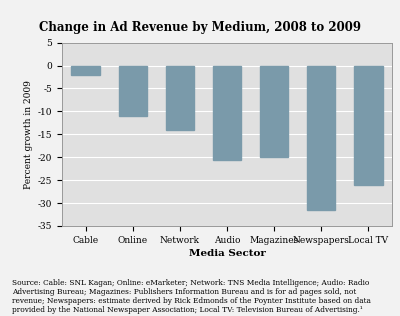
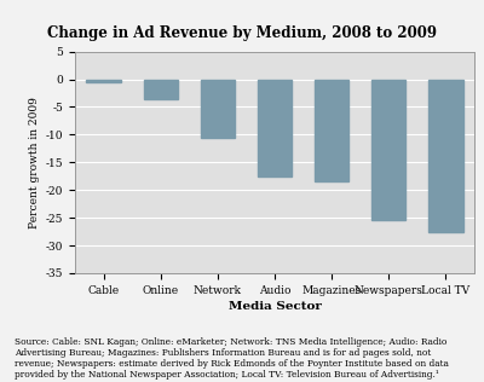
Cable: -2.0 -> -0.5
Online: -11.0 -> -3.5
Network: -14.0 -> -10.5
Audio: -20.5 -> -17.5
Magazines: -20.0 -> -18.5
Newspapers: -31.5 -> -25.5
Local TV: -26.0 -> -27.5
